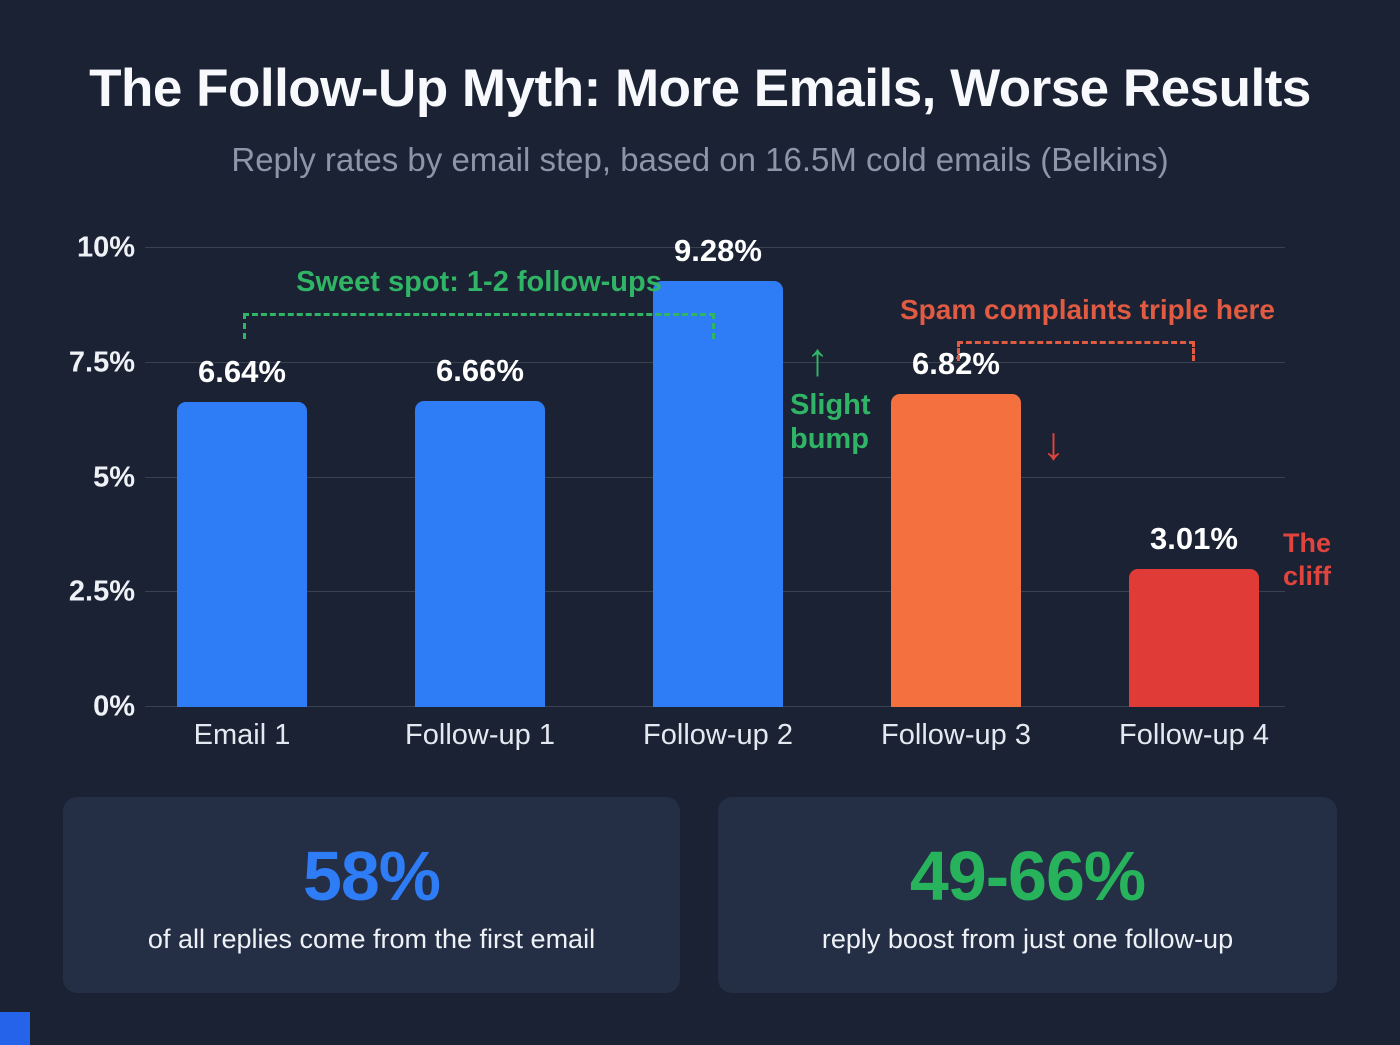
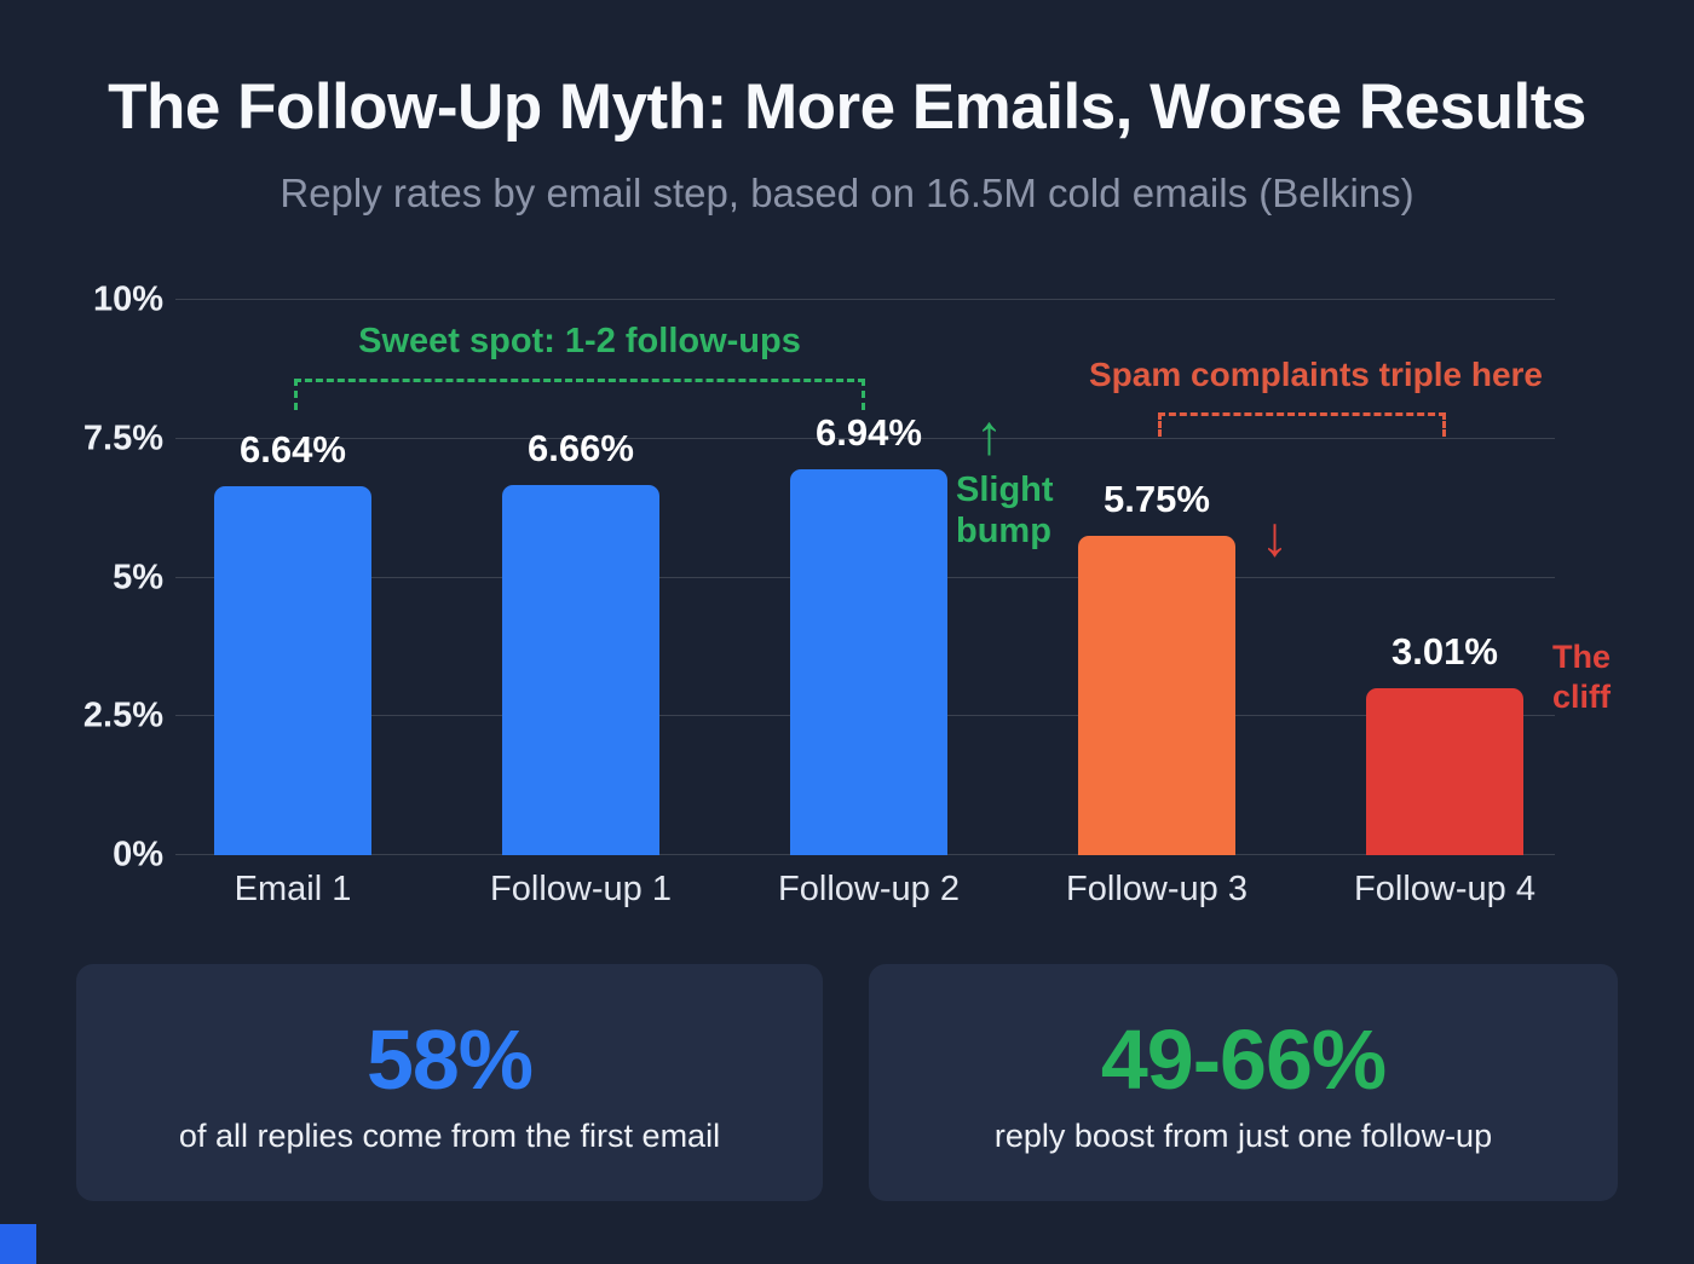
Follow-up 2: 9.28% -> 6.94%
Follow-up 3: 6.82% -> 5.75%
